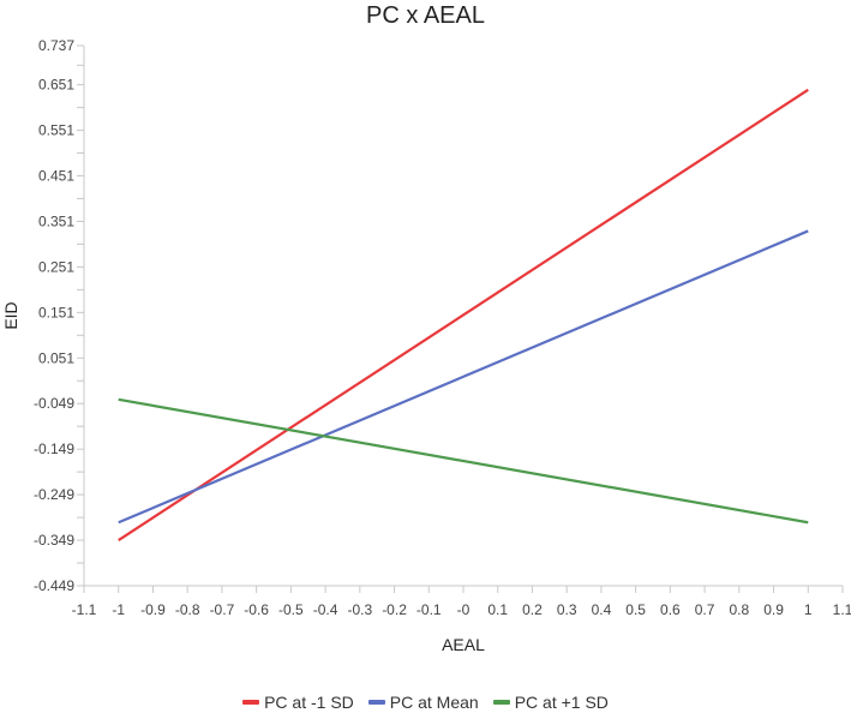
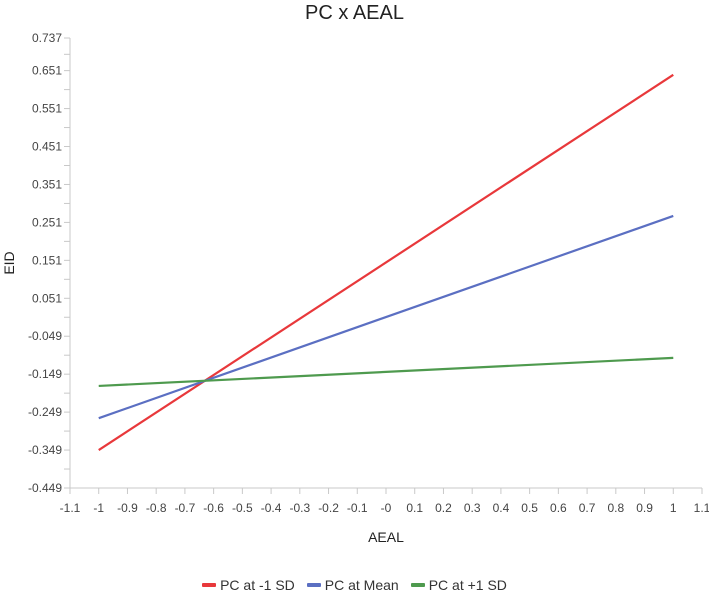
PC at Mean/-1: -0.31 -> -0.27
PC at +1 SD/-1: -0.04 -> -0.18
PC at Mean/1: 0.33 -> 0.27
PC at +1 SD/1: -0.31 -> -0.11
